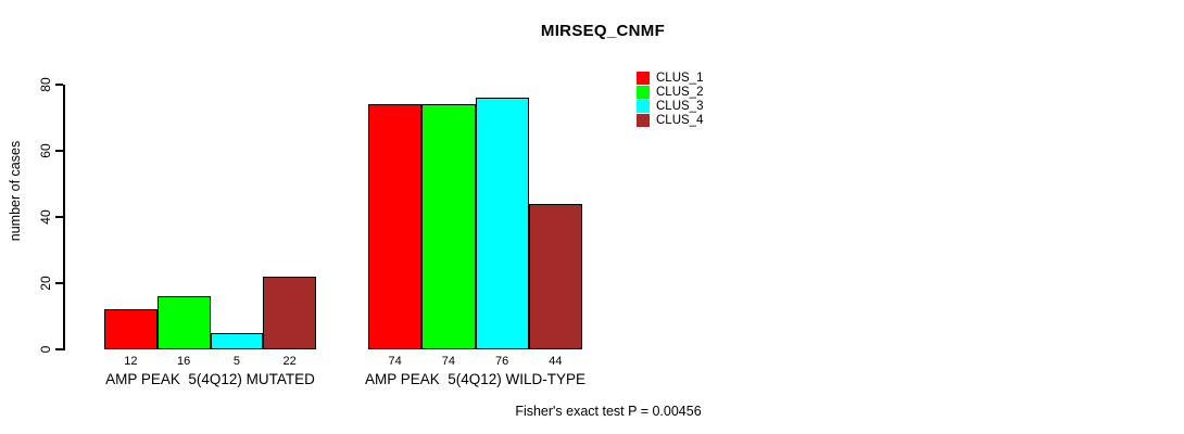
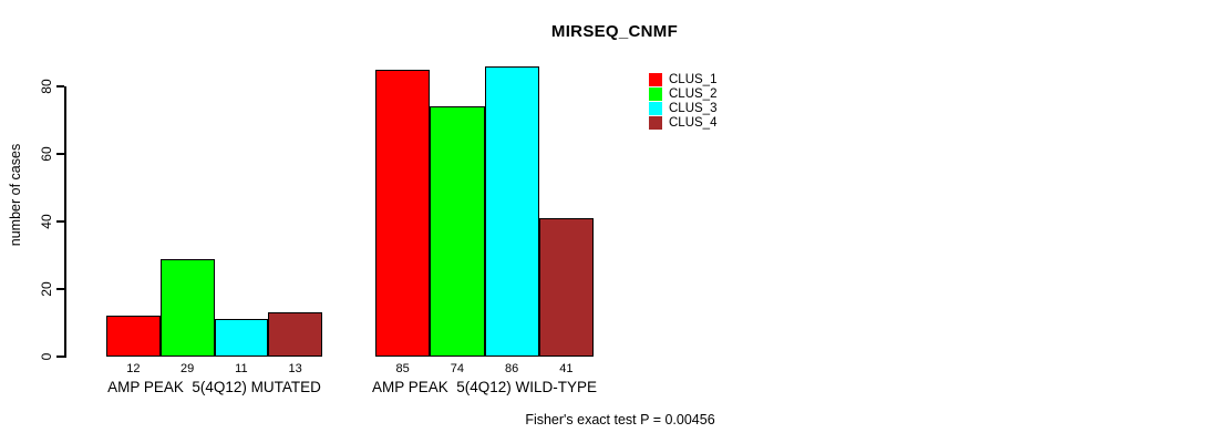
CLUS_2/AMP PEAK 5(4Q12) MUTATED: 16 -> 29
CLUS_3/AMP PEAK 5(4Q12) MUTATED: 5 -> 11
CLUS_4/AMP PEAK 5(4Q12) MUTATED: 22 -> 13
CLUS_1/AMP PEAK 5(4Q12) WILD-TYPE: 74 -> 85
CLUS_3/AMP PEAK 5(4Q12) WILD-TYPE: 76 -> 86
CLUS_4/AMP PEAK 5(4Q12) WILD-TYPE: 44 -> 41
